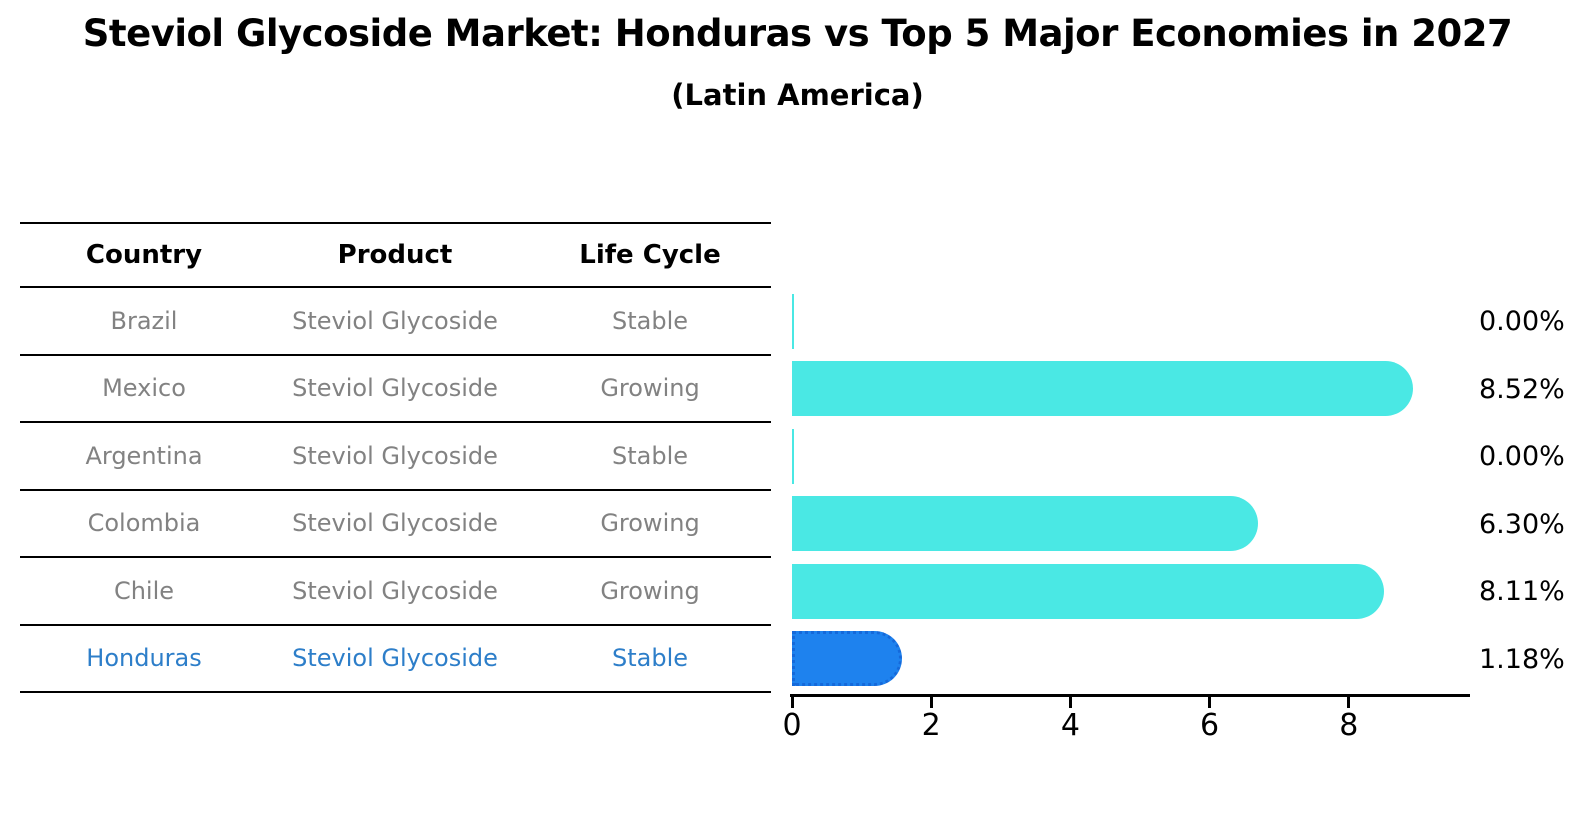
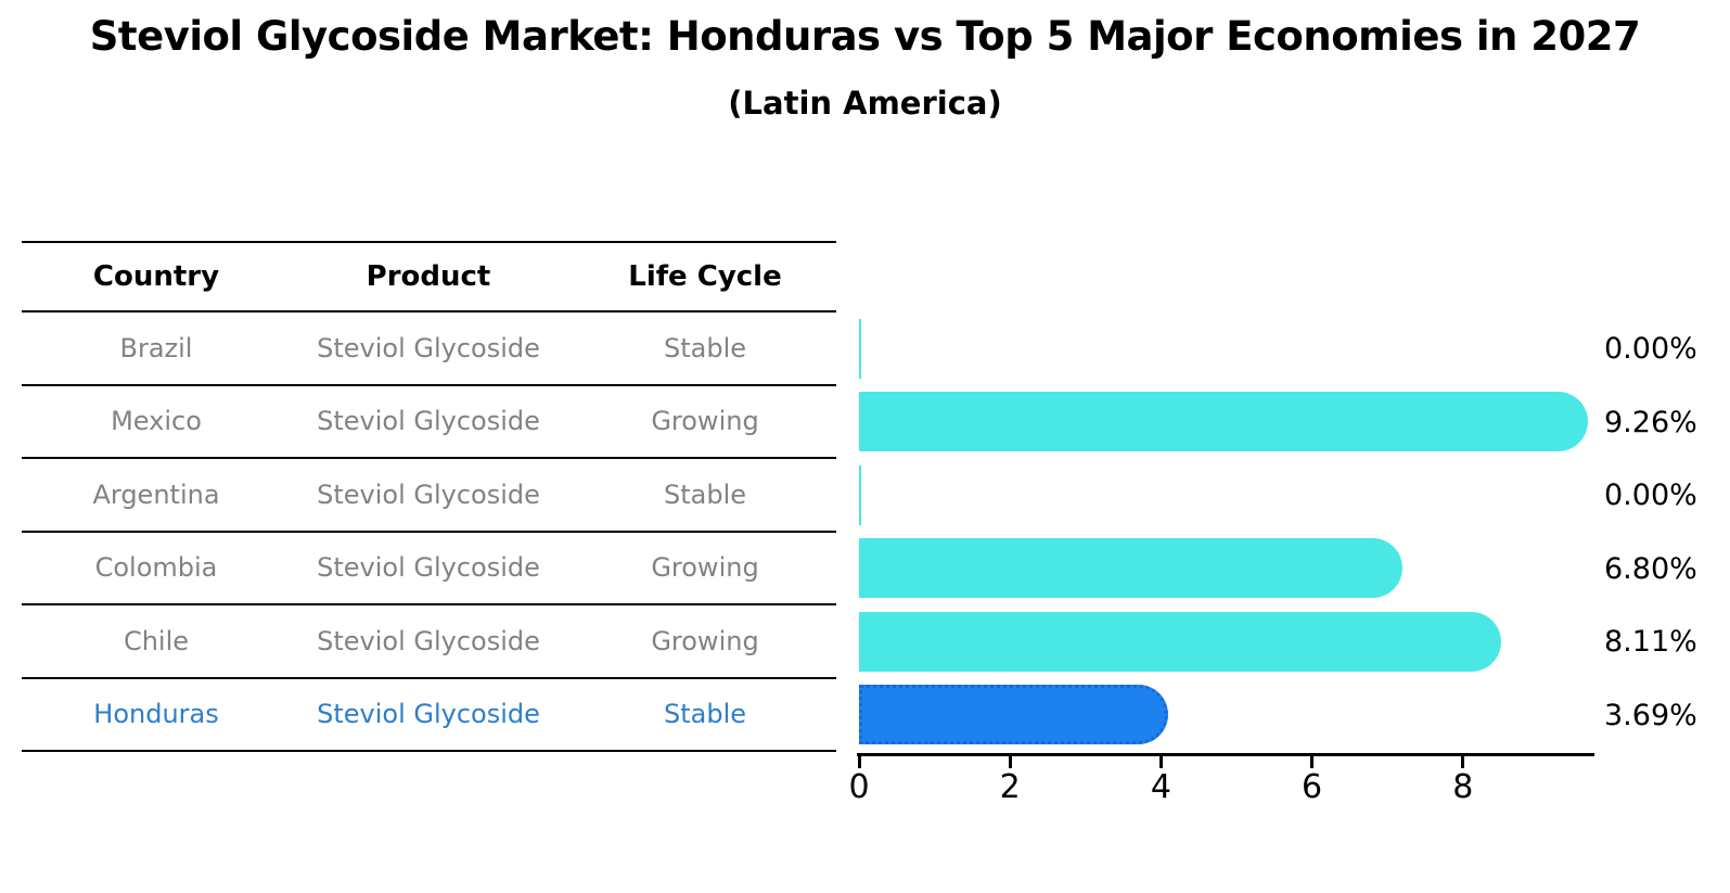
Mexico: 8.52% -> 9.26%
Colombia: 6.30% -> 6.80%
Honduras: 1.18% -> 3.69%
